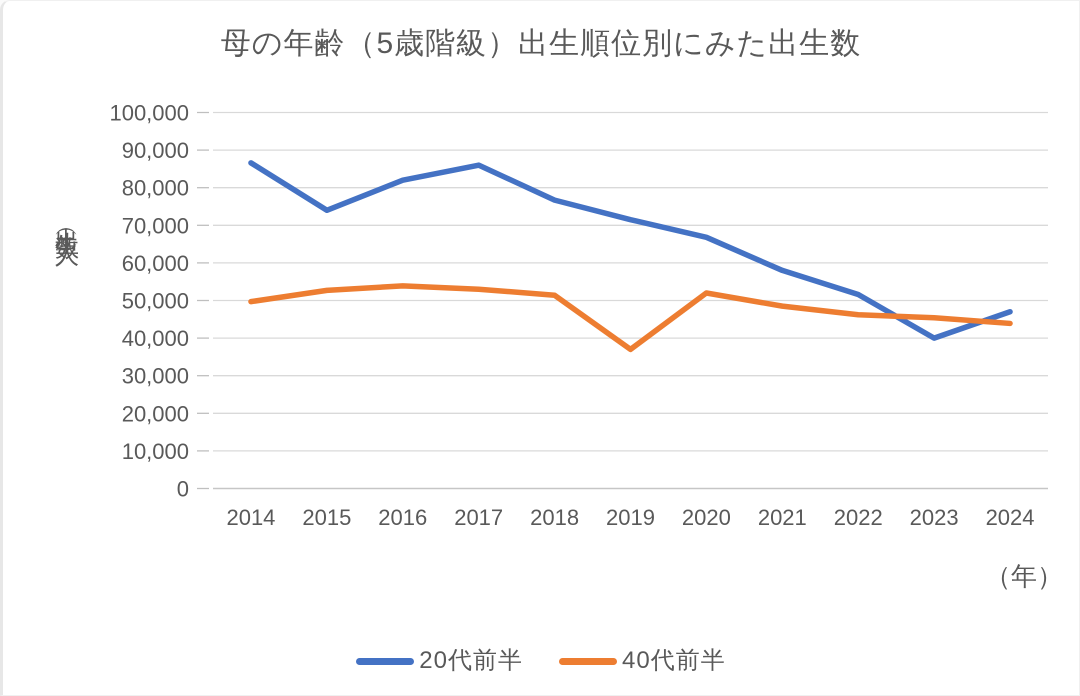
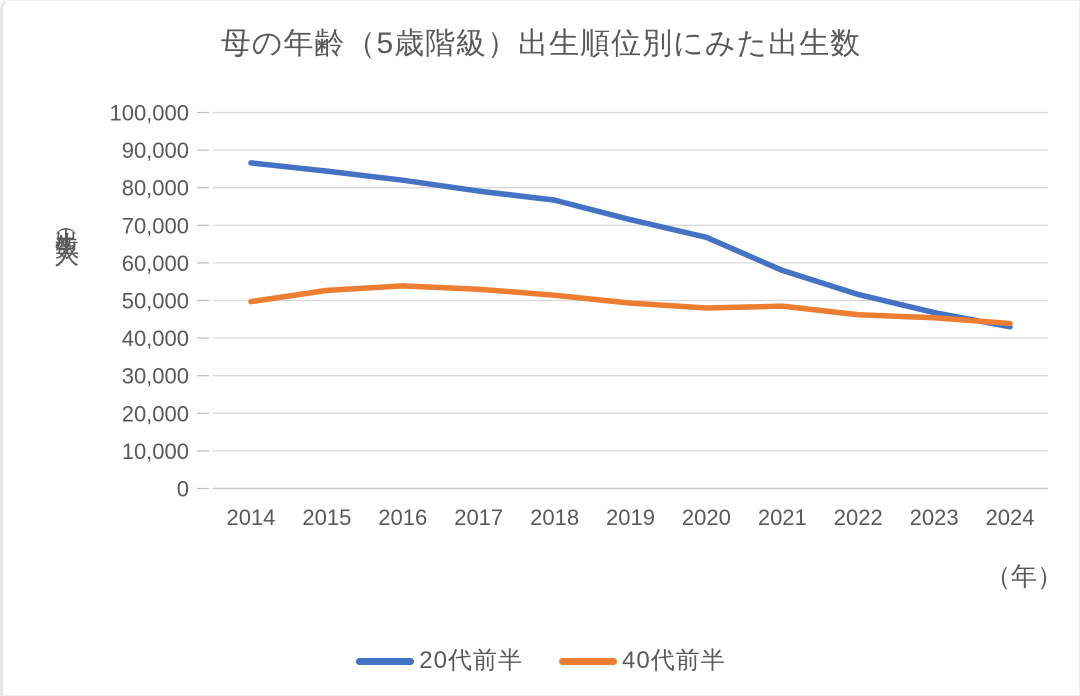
20代前半/2015: 74000 -> 84000
20代前半/2017: 86000 -> 79000
40代前半/2019: 37000 -> 49000
40代前半/2020: 52000 -> 48000
20代前半/2023: 40000 -> 47000
20代前半/2024: 47000 -> 43000
